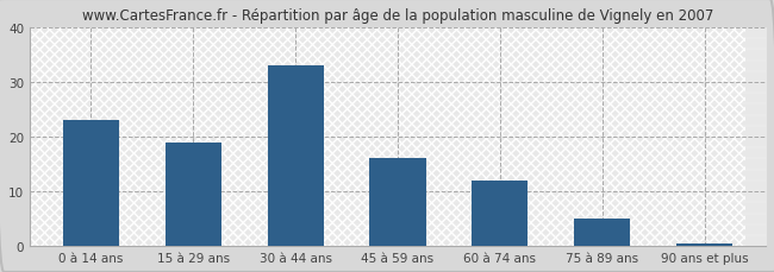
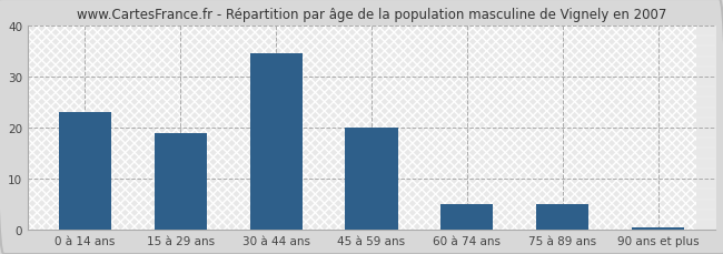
30 à 44 ans: 33.0 -> 34.5
45 à 59 ans: 16.0 -> 20.0
60 à 74 ans: 12.0 -> 5.0
